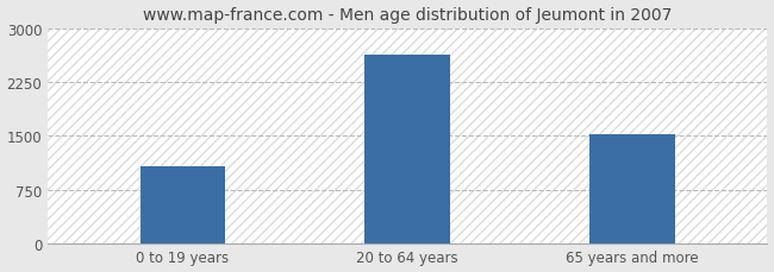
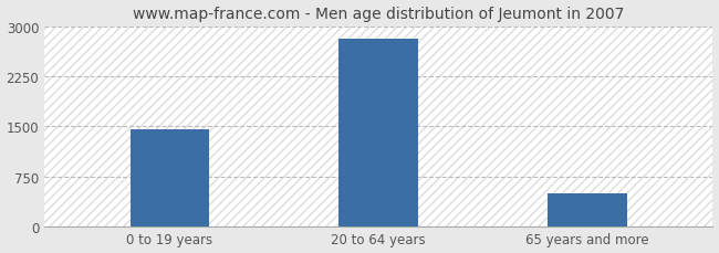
0 to 19 years: 1080 -> 1450
20 to 64 years: 2640 -> 2820
65 years and more: 1520 -> 490
